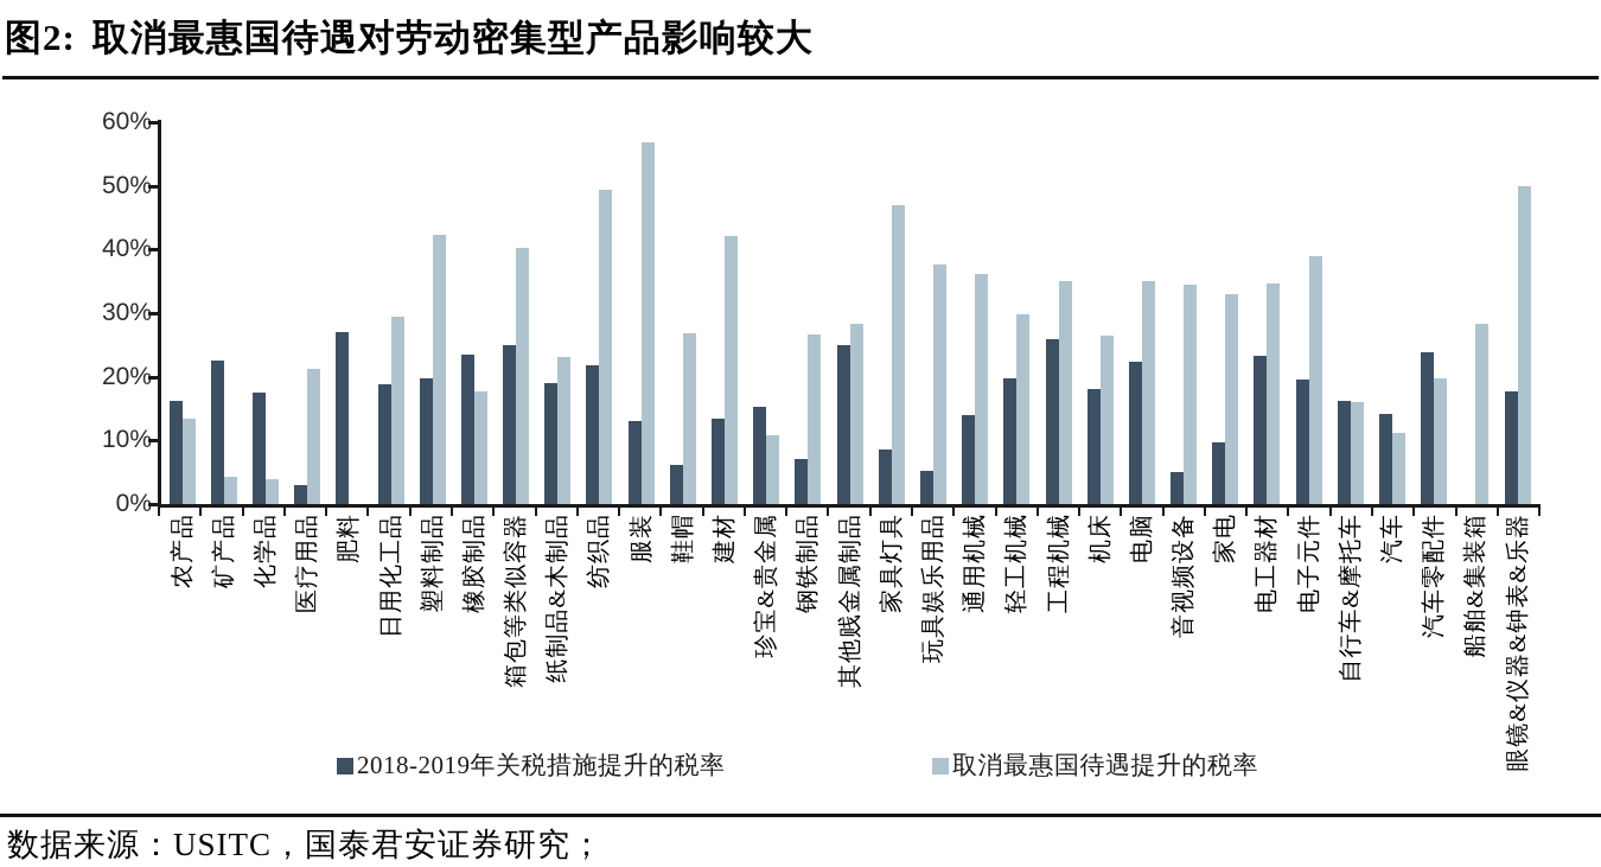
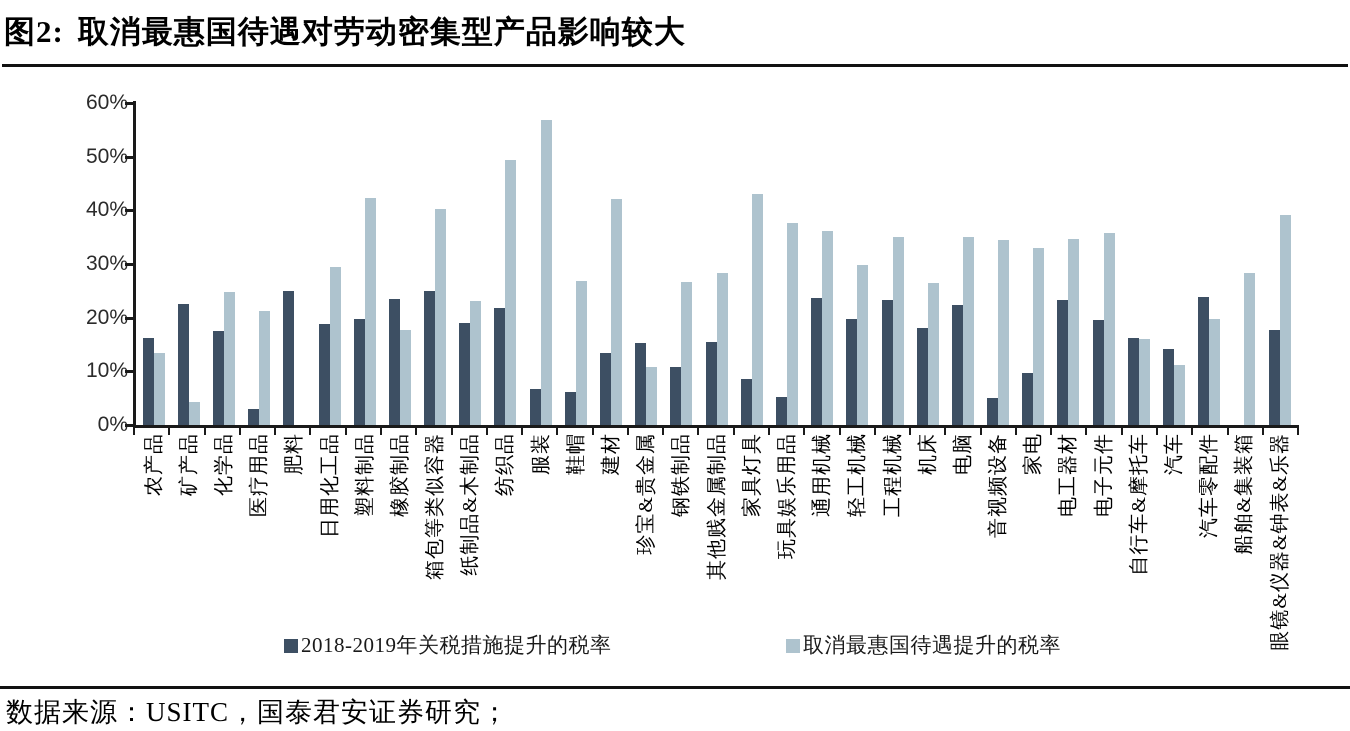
取消最惠国待遇提升的税率/化学品: 4% -> 25%
2018-2019年关税措施提升的税率/肥料: 27% -> 25%
2018-2019年关税措施提升的税率/服装: 13% -> 7%
2018-2019年关税措施提升的税率/钢铁制品: 7% -> 11%
2018-2019年关税措施提升的税率/其他贱金属制品: 25% -> 16%
取消最惠国待遇提升的税率/家具灯具: 47% -> 43%
2018-2019年关税措施提升的税率/通用机械: 14% -> 24%
2018-2019年关税措施提升的税率/工程机械: 26% -> 23%
取消最惠国待遇提升的税率/电子元件: 39% -> 36%
取消最惠国待遇提升的税率/眼镜&仪器&钟表&乐器: 50% -> 39%
